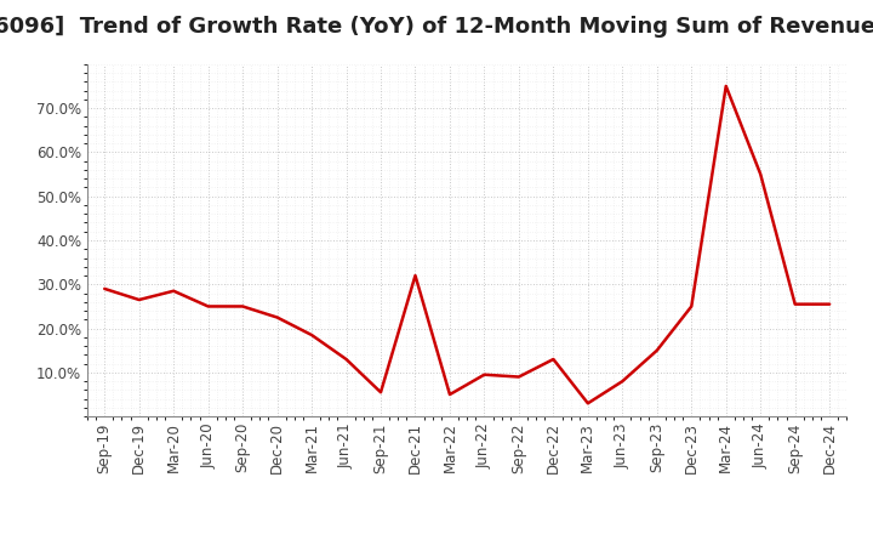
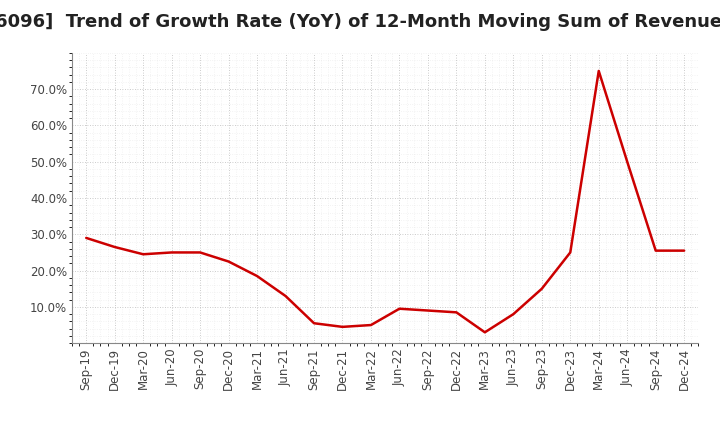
Mar-20: 28.5% -> 24.5%
Dec-21: 32.0% -> 4.5%
Dec-22: 13.0% -> 8.5%
Jun-24: 55.0% -> 50.0%
